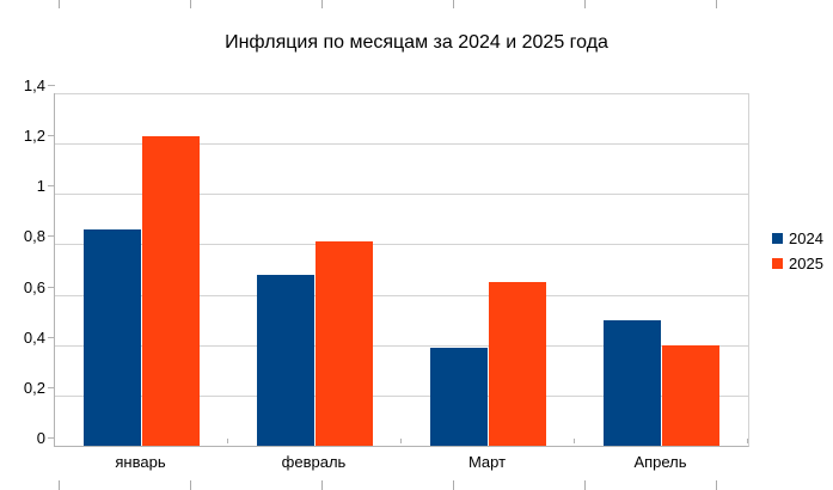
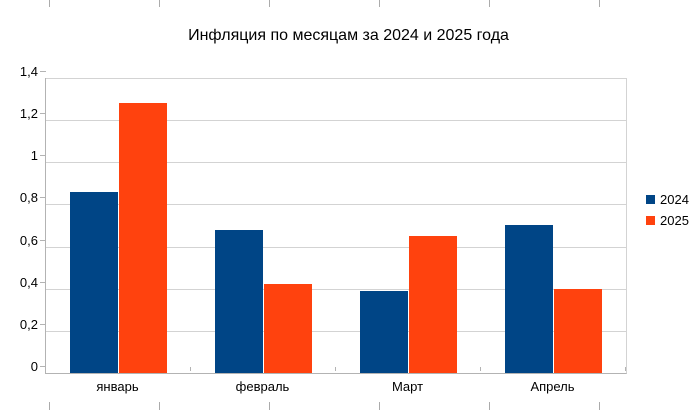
2025/январь: 1,23 -> 1,28
2025/февраль: 0,81 -> 0,42
2024/Апрель: 0,50 -> 0,70
